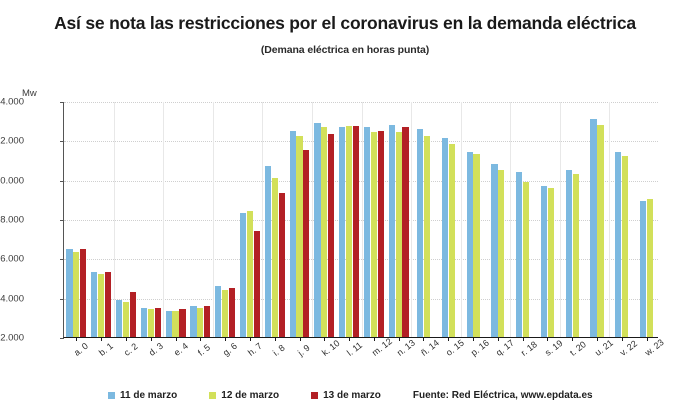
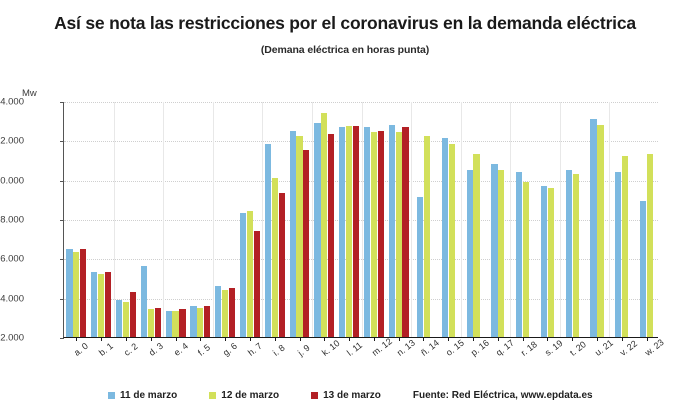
11 de marzo/d. 3: 23500 -> 25600
11 de marzo/i. 8: 30700 -> 31800
12 de marzo/k. 10: 32700 -> 33400
11 de marzo/ñ. 14: 32600 -> 29100
11 de marzo/p. 16: 31400 -> 30500
11 de marzo/v. 22: 31400 -> 30400
12 de marzo/w. 23: 29000 -> 31300
